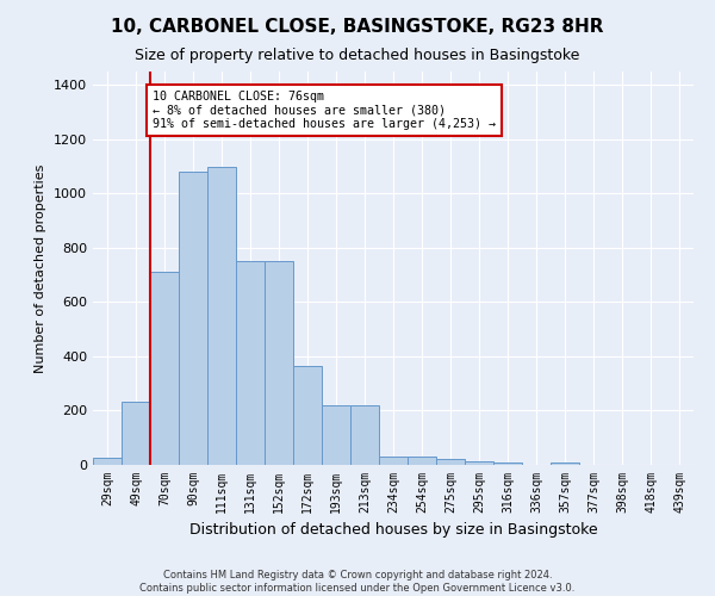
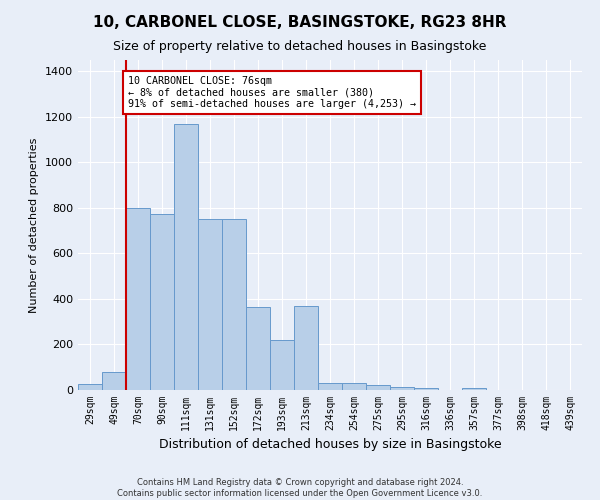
49sqm: 235 -> 80
70sqm: 710 -> 800
90sqm: 1080 -> 775
111sqm: 1100 -> 1170
213sqm: 220 -> 370
